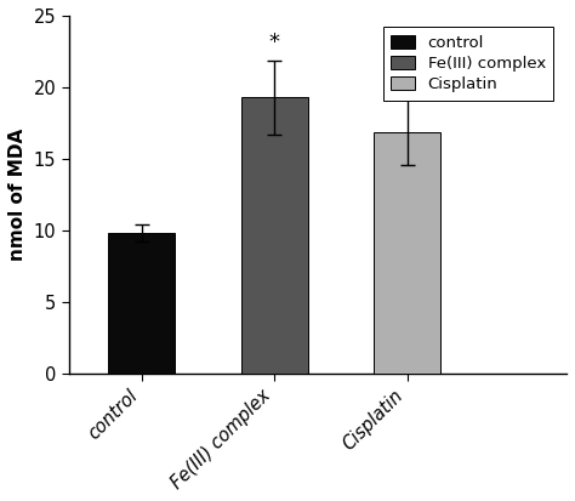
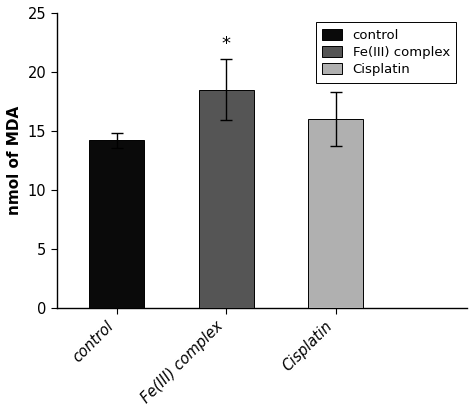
control: 9.8 -> 14.2
Fe(III) complex: 19.3 -> 18.5
Cisplatin: 16.9 -> 16.0
